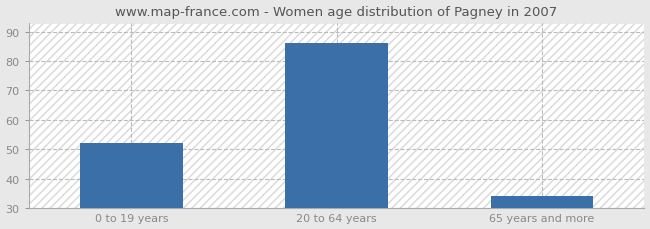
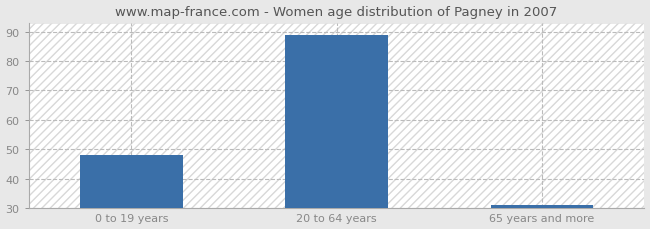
0 to 19 years: 52 -> 48
20 to 64 years: 86 -> 89
65 years and more: 34 -> 31
